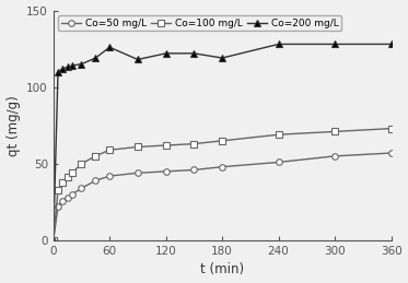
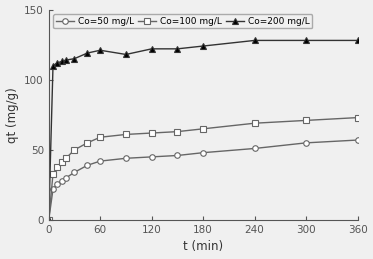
Co=200 mg/L/60: 126 -> 121
Co=200 mg/L/180: 119 -> 124
